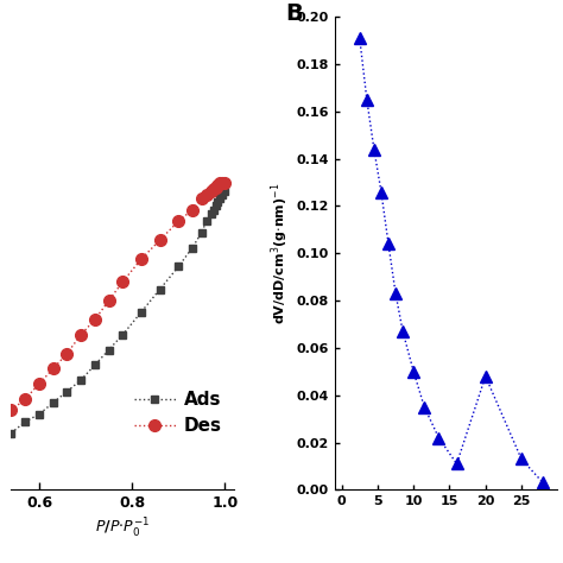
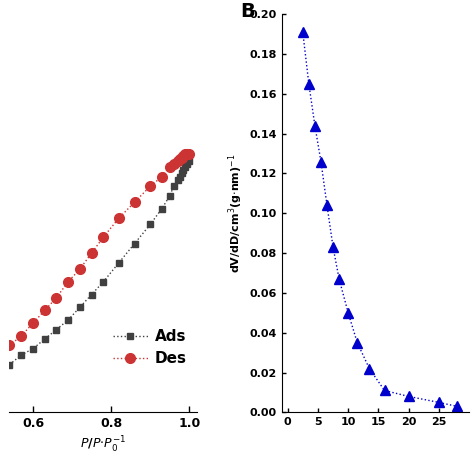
20: 0.048 -> 0.008
25: 0.013 -> 0.005
